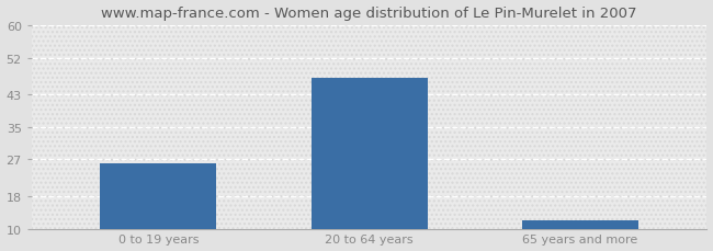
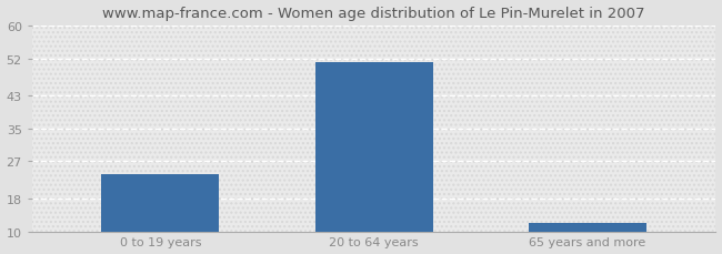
0 to 19 years: 26 -> 24
20 to 64 years: 47 -> 51
